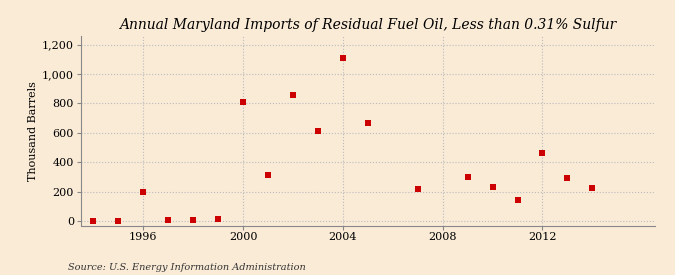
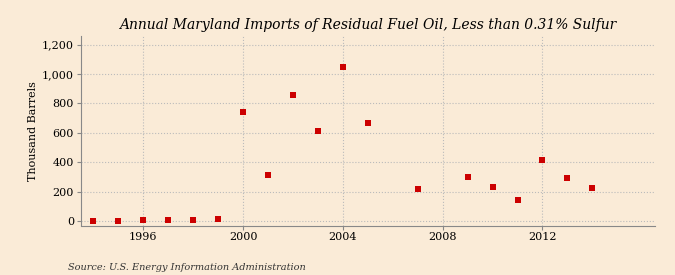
1996: 200 -> 0
2000: 810 -> 740
2004: 1,110 -> 1,050
2012: 460 -> 420
